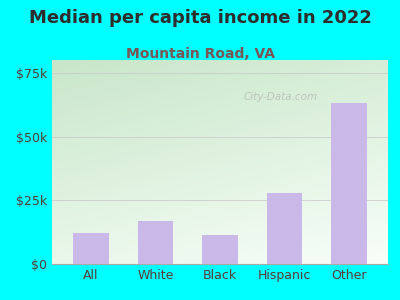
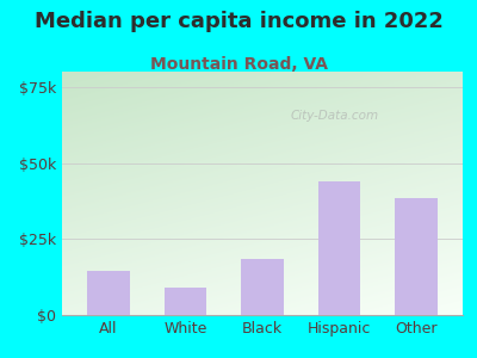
All: $12.0k -> $14.5k
White: $17.0k -> $9.0k
Black: $11.5k -> $18.5k
Hispanic: $28.0k -> $44.0k
Other: $63.0k -> $38.5k
